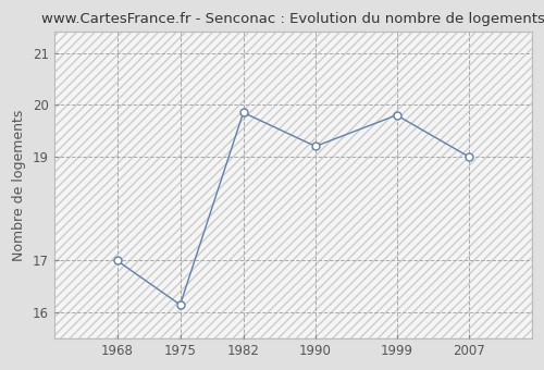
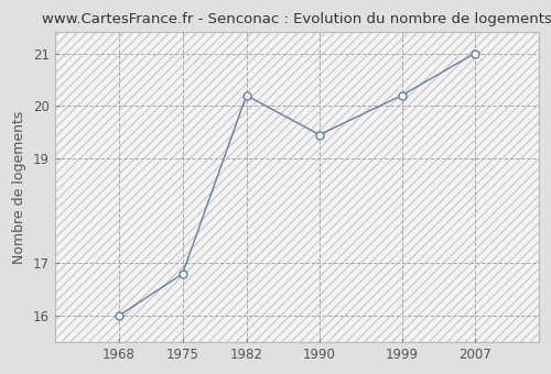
1968: 17.00 -> 16.00
1975: 16.15 -> 16.80
1982: 19.85 -> 20.20
1990: 19.20 -> 19.45
1999: 19.80 -> 20.20
2007: 19.00 -> 21.00
